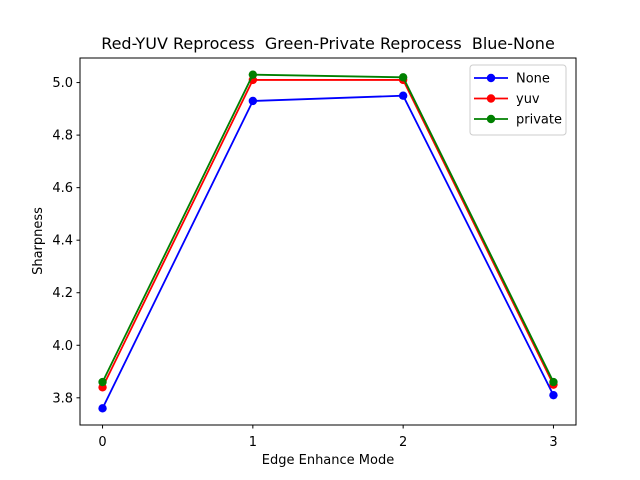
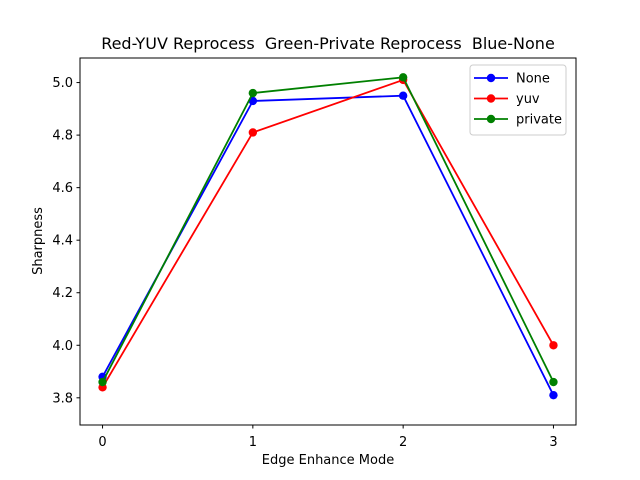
None/0: 3.76 -> 3.88
yuv/1: 5.01 -> 4.81
private/1: 5.03 -> 4.96
yuv/3: 3.85 -> 4.00
